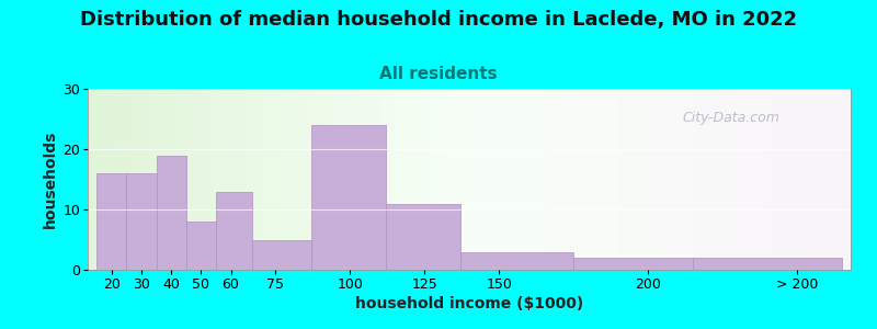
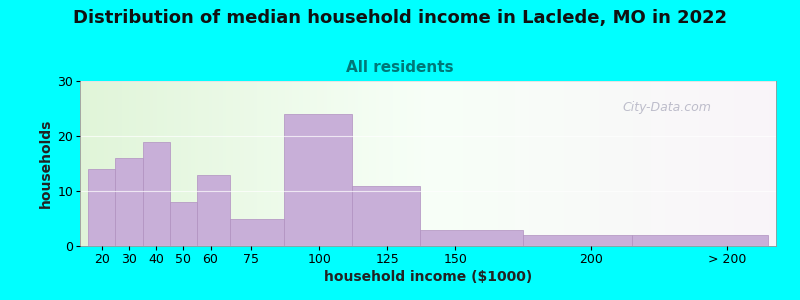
20: 16 -> 14
